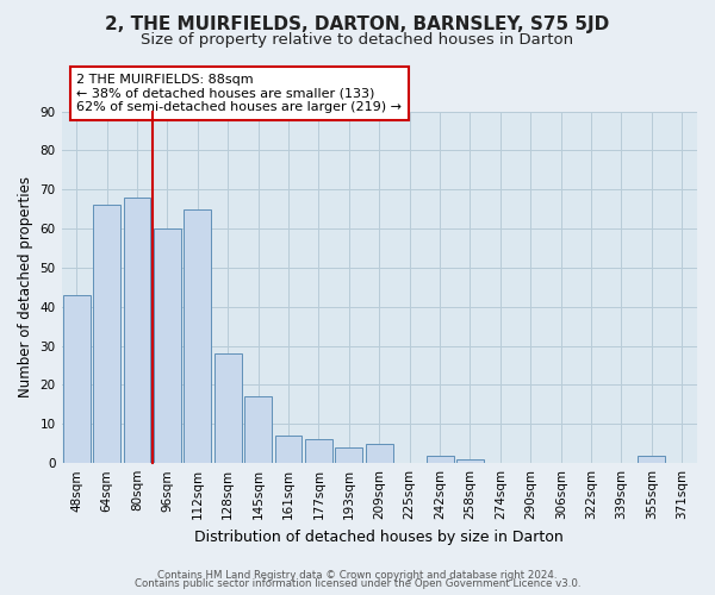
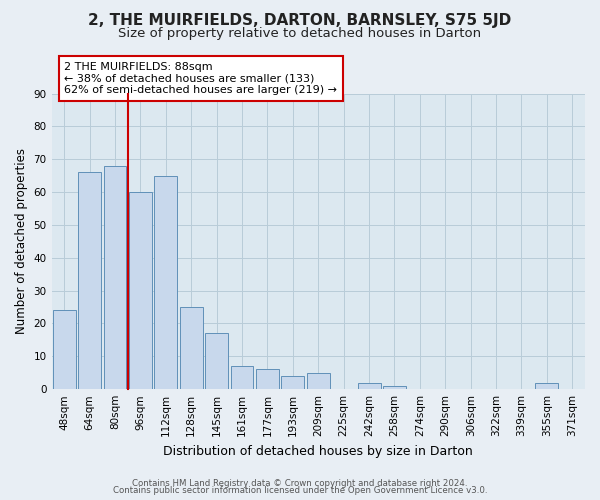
48sqm: 43 -> 24
128sqm: 28 -> 25
